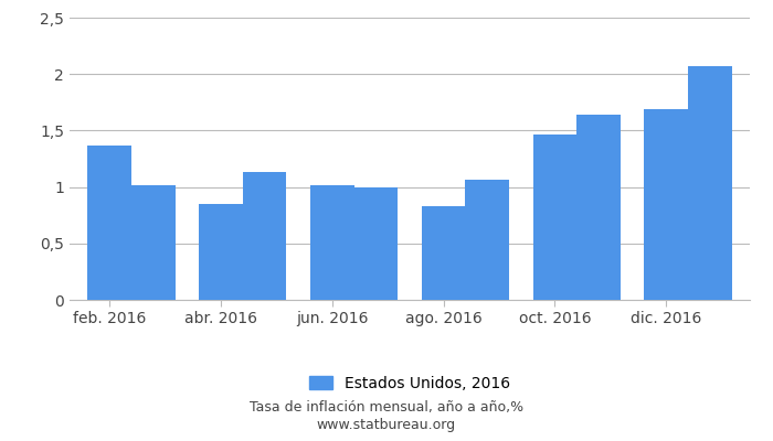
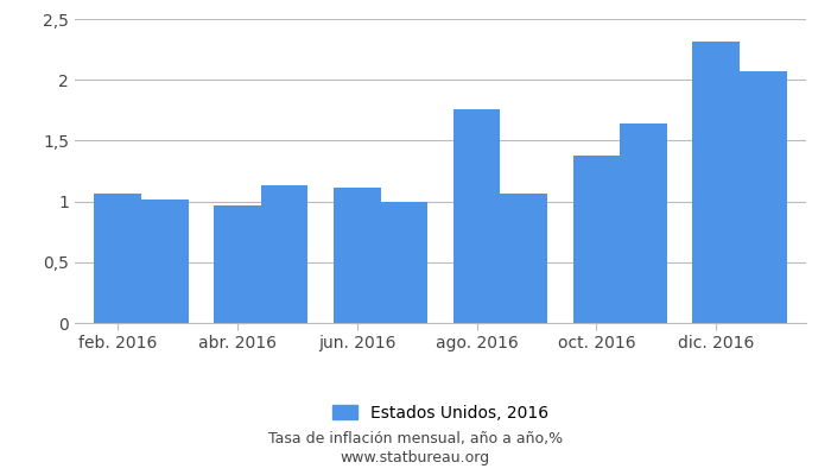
feb. 2016: 1,37 -> 1,06
abr. 2016: 0,85 -> 0,97
jun. 2016: 1,02 -> 1,11
ago. 2016: 0,83 -> 1,76
oct. 2016: 1,46 -> 1,38
dic. 2016: 1,69 -> 2,31
